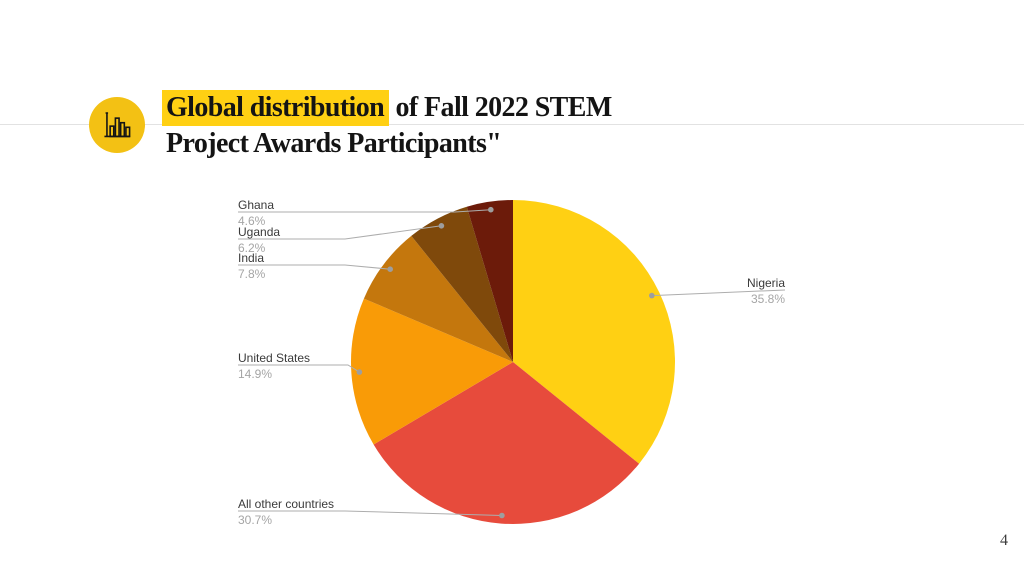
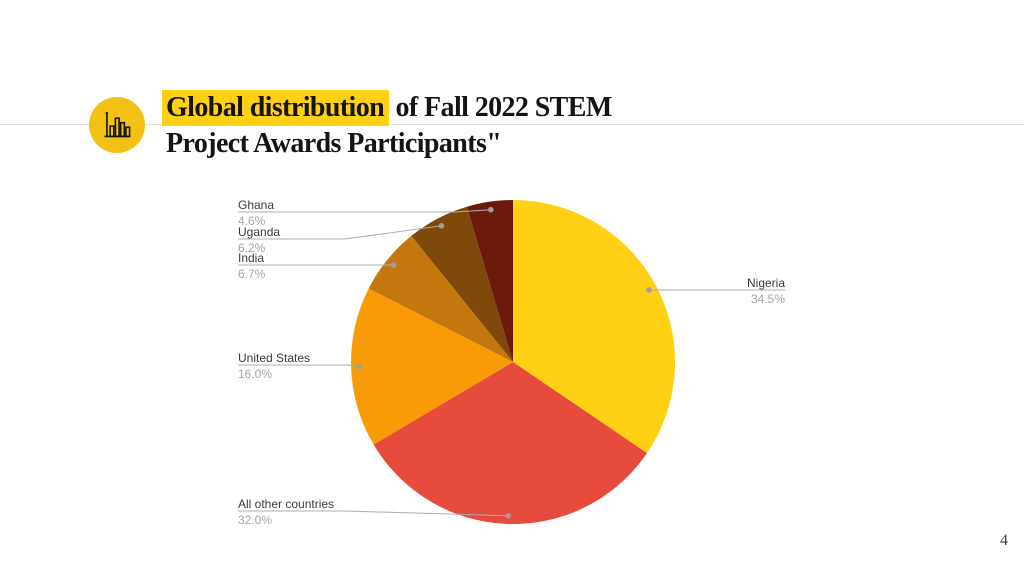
Nigeria: 35.8% -> 34.5%
All other countries: 30.7% -> 32.0%
United States: 14.9% -> 16.0%
India: 7.8% -> 6.7%
